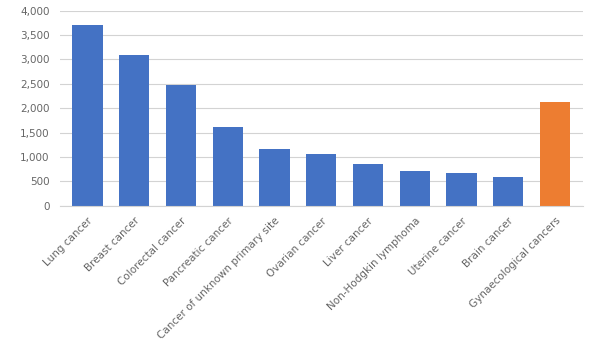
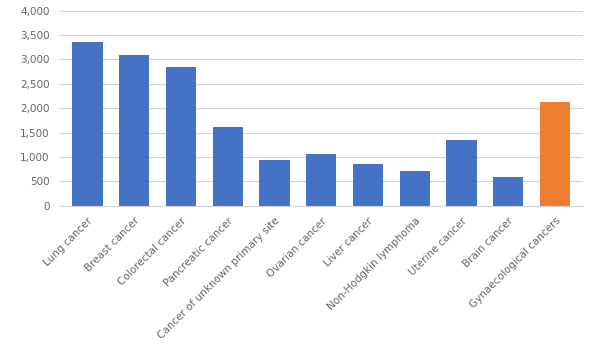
Lung cancer: 3,700 -> 3,350
Colorectal cancer: 2,480 -> 2,850
Cancer of unknown primary site: 1,180 -> 950
Uterine cancer: 680 -> 1,350
